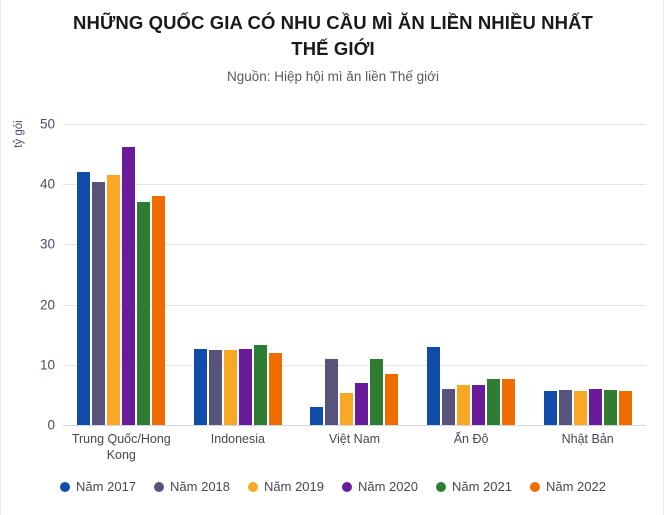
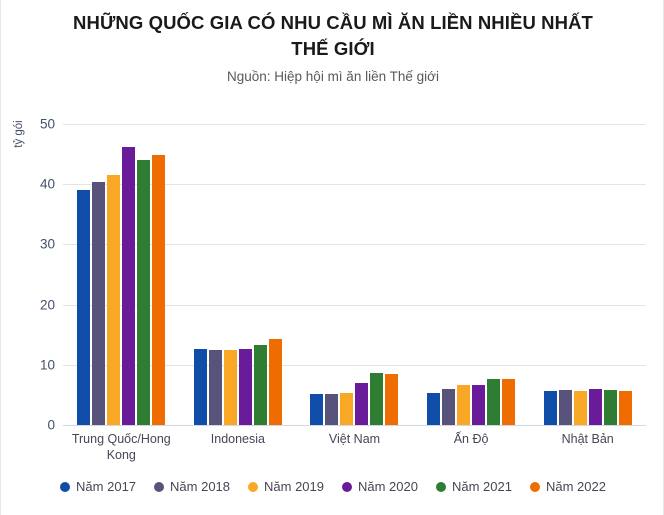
Năm 2017/Trung Quốc/Hong Kong: 42 -> 39
Năm 2021/Trung Quốc/Hong Kong: 37 -> 44
Năm 2022/Trung Quốc/Hong Kong: 38 -> 45
Năm 2022/Indonesia: 12 -> 14
Năm 2017/Việt Nam: 3 -> 5
Năm 2018/Việt Nam: 11 -> 5
Năm 2021/Việt Nam: 11 -> 9
Năm 2017/Ấn Độ: 13 -> 5
